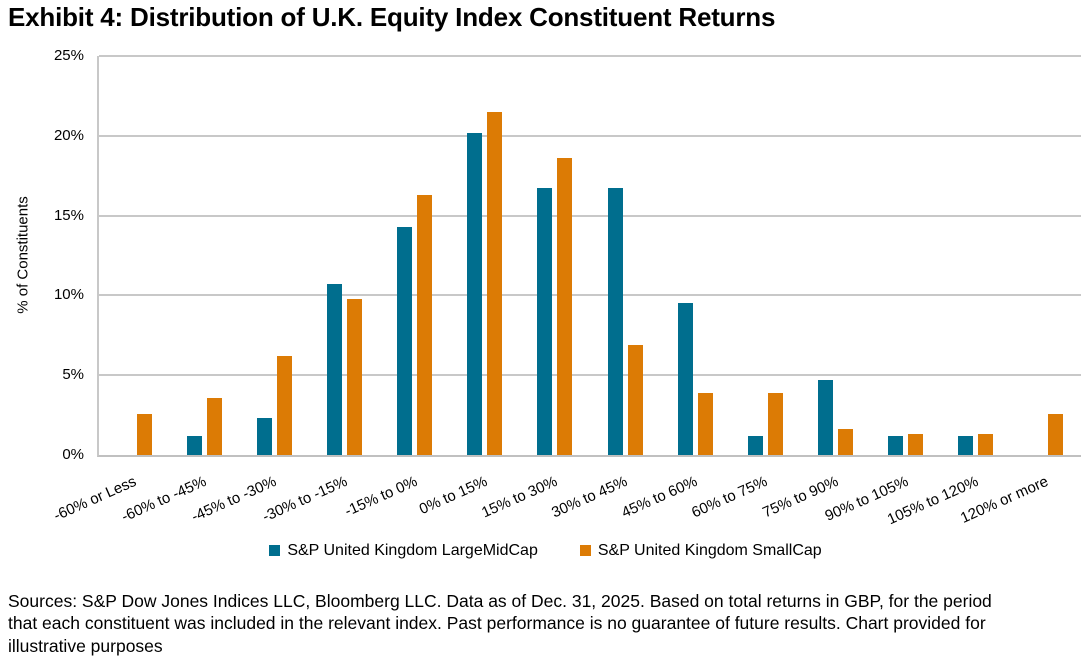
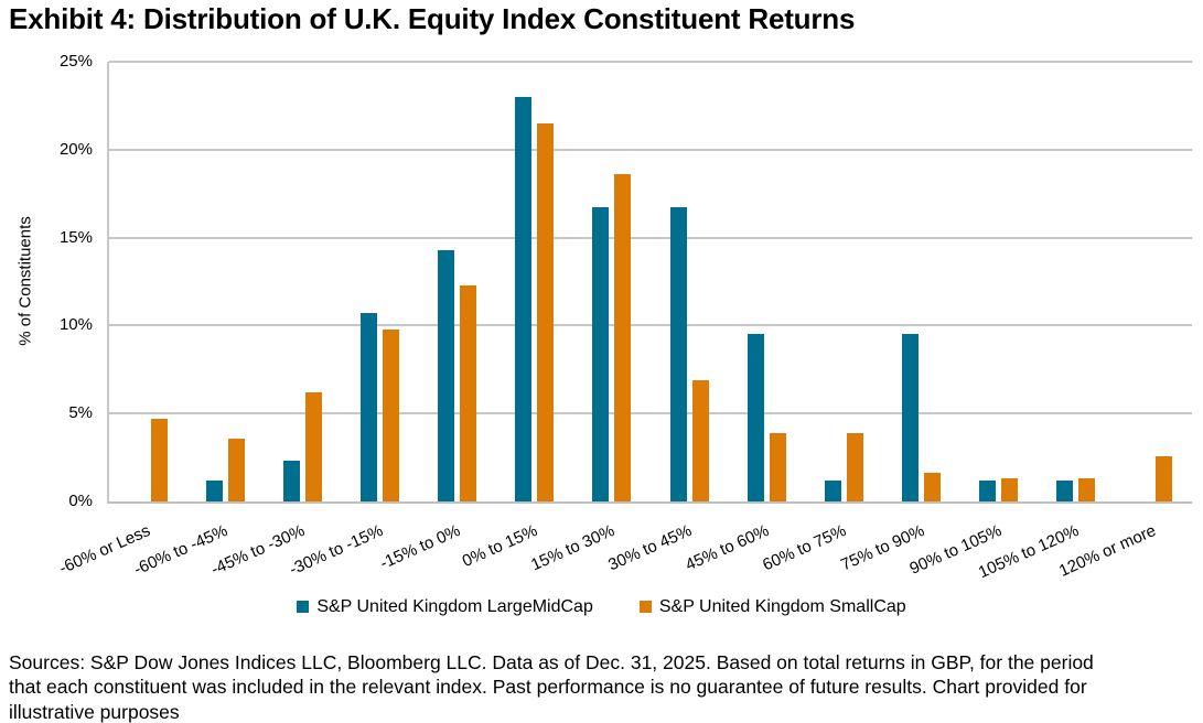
S&P United Kingdom SmallCap/-60% or Less: 2.6% -> 4.7%
S&P United Kingdom SmallCap/-15% to 0%: 16.3% -> 12.3%
S&P United Kingdom LargeMidCap/0% to 15%: 20.2% -> 23.0%
S&P United Kingdom LargeMidCap/75% to 90%: 4.7% -> 9.5%
